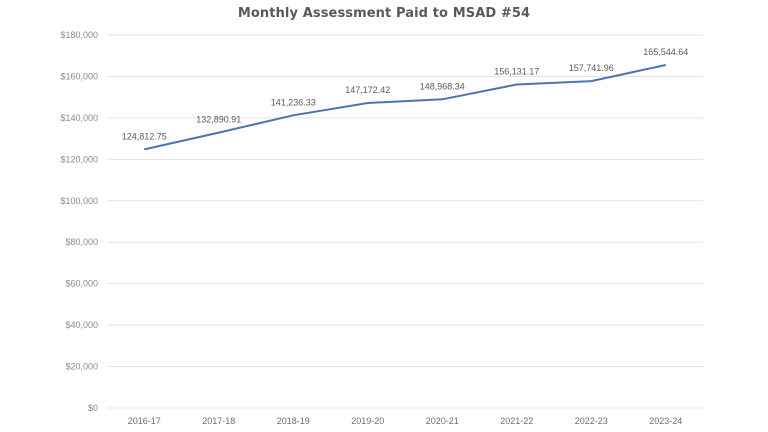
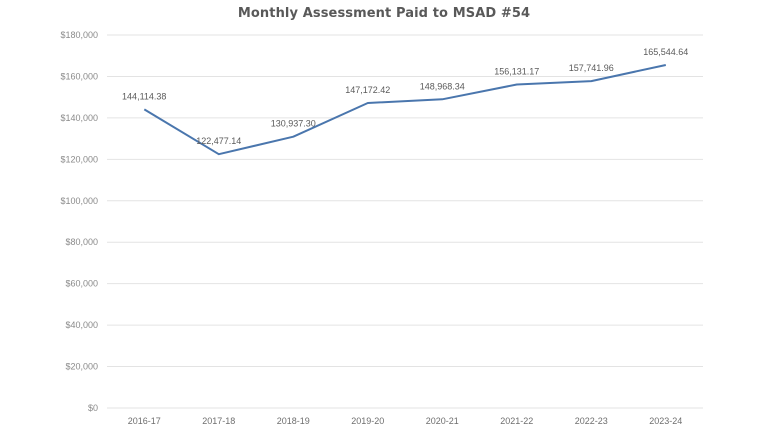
2016-17: 124,812.75 -> 144,114.38
2017-18: 132,890.91 -> 122,477.14
2018-19: 141,236.33 -> 130,937.30
